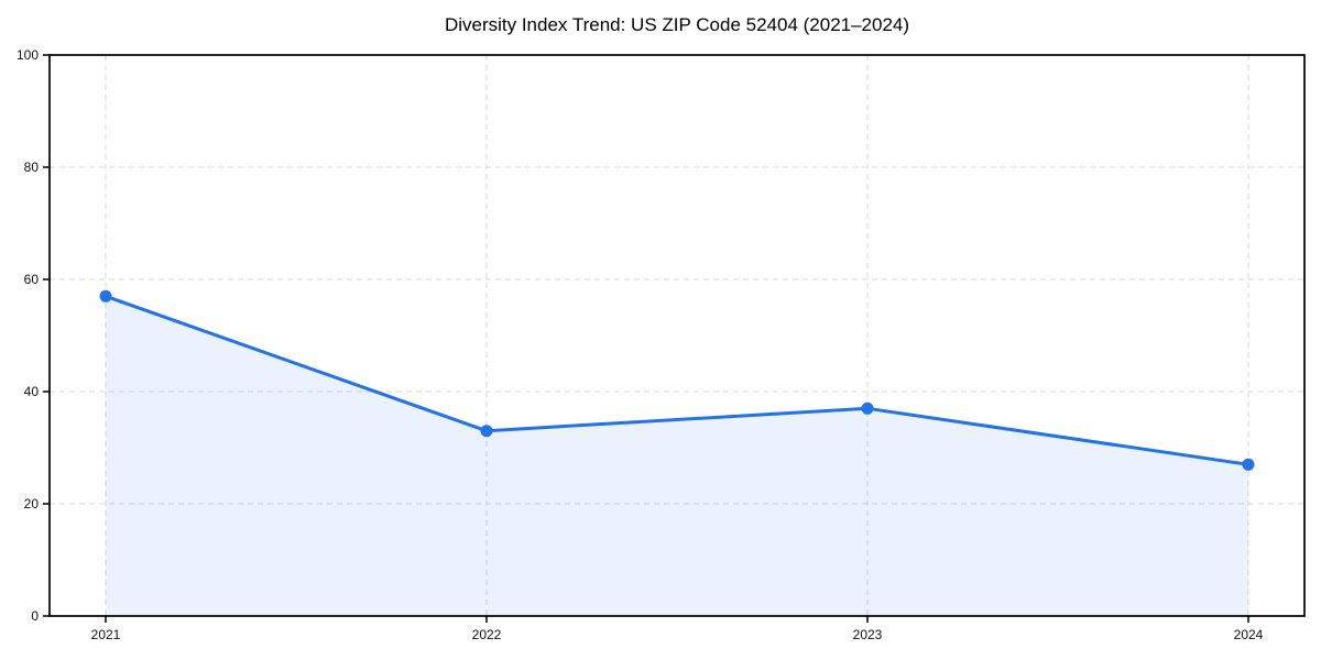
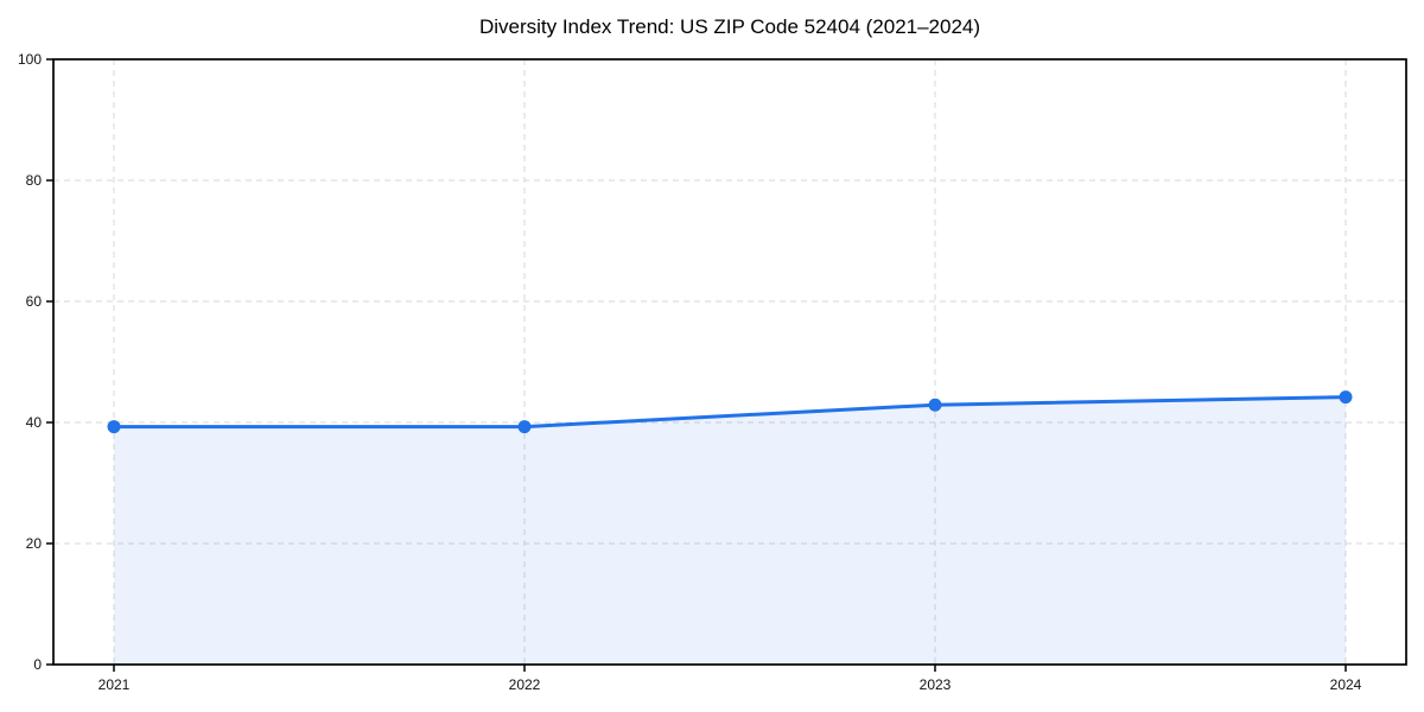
2021: 57 -> 39
2022: 33 -> 39
2023: 37 -> 43
2024: 27 -> 44
